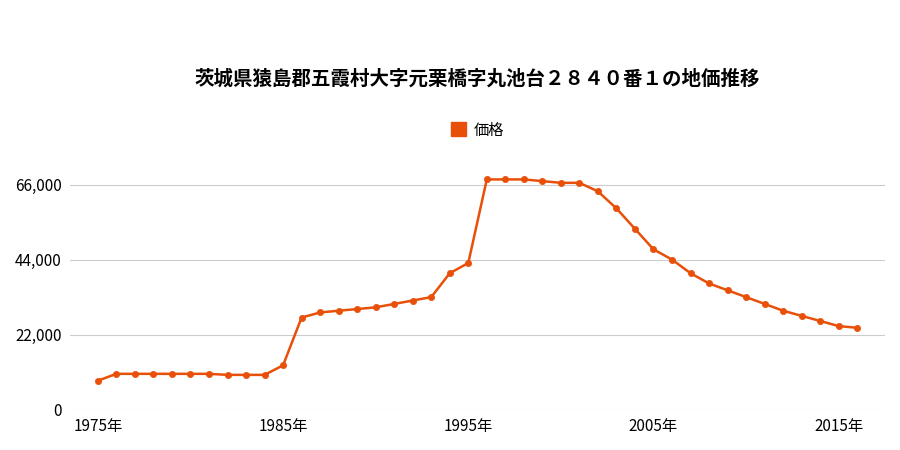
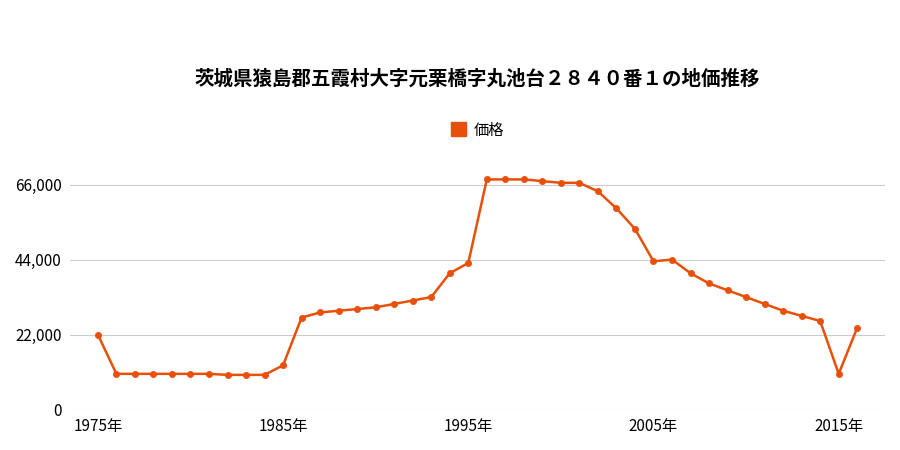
1975年: 8,500 -> 22,000
2005年: 47,000 -> 43,500
2015年: 24,500 -> 10,500
